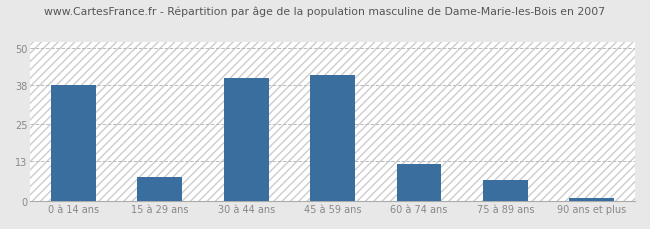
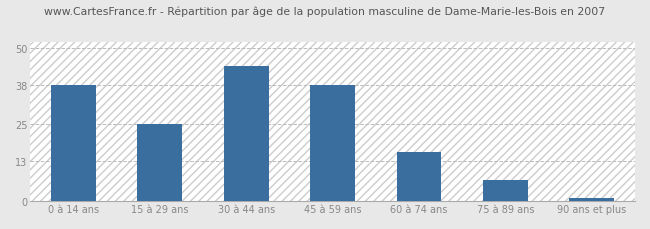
15 à 29 ans: 8 -> 25
30 à 44 ans: 40 -> 44
45 à 59 ans: 41 -> 38
60 à 74 ans: 12 -> 16
